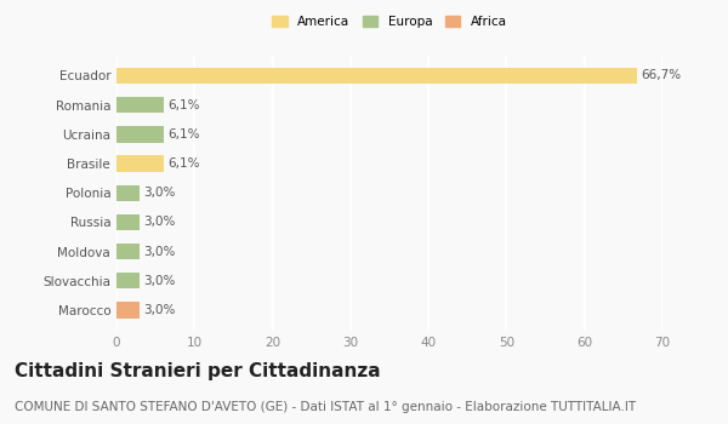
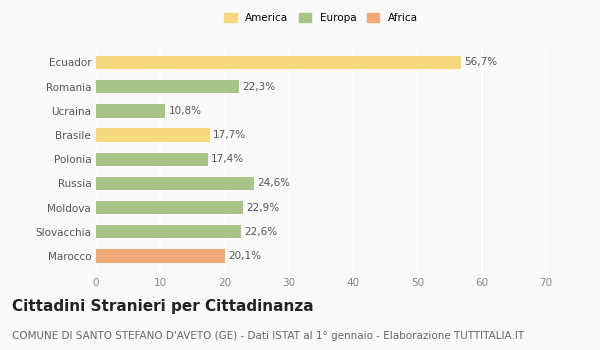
Ecuador: 66,7% -> 56,7%
Romania: 6,1% -> 22,3%
Ucraina: 6,1% -> 10,8%
Brasile: 6,1% -> 17,7%
Polonia: 3,0% -> 17,4%
Russia: 3,0% -> 24,6%
Moldova: 3,0% -> 22,9%
Slovacchia: 3,0% -> 22,6%
Marocco: 3,0% -> 20,1%
